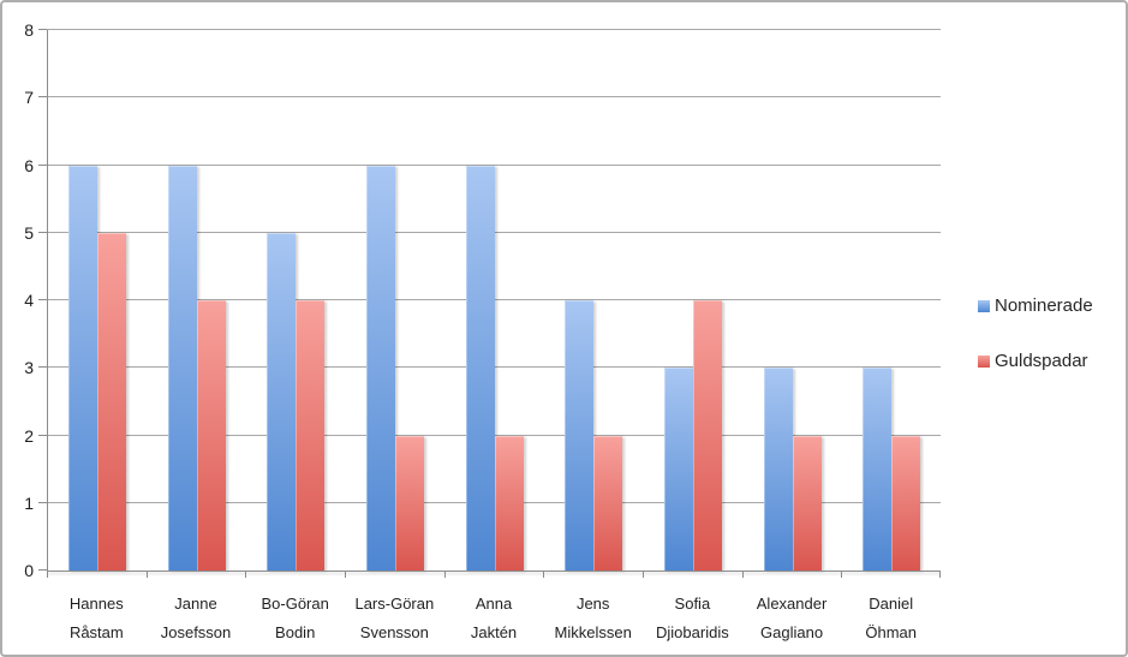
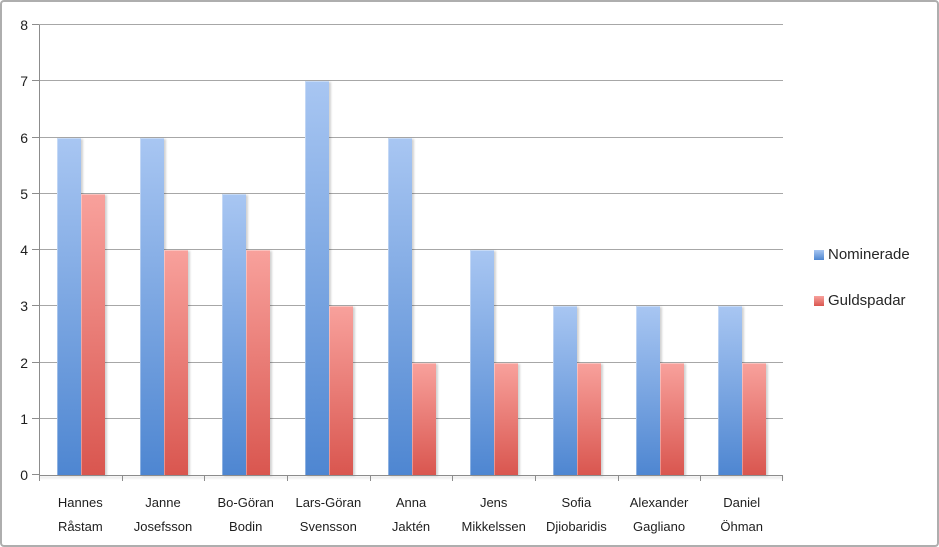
Nominerade/Lars-Göran Svensson: 6 -> 7
Guldspadar/Lars-Göran Svensson: 2 -> 3
Guldspadar/Sofia Djiobaridis: 4 -> 2
